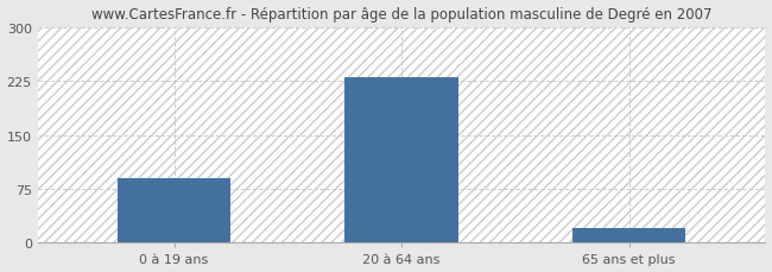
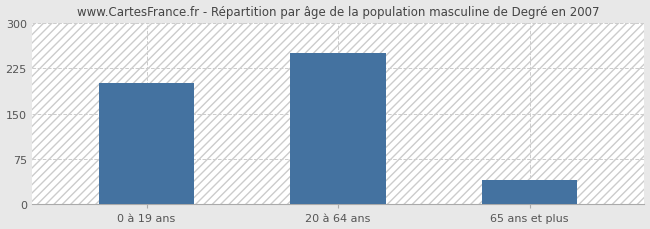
0 à 19 ans: 90 -> 200
20 à 64 ans: 230 -> 250
65 ans et plus: 20 -> 40
